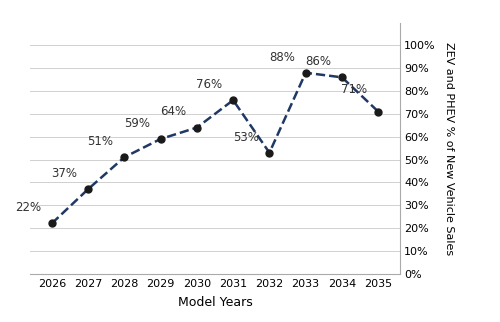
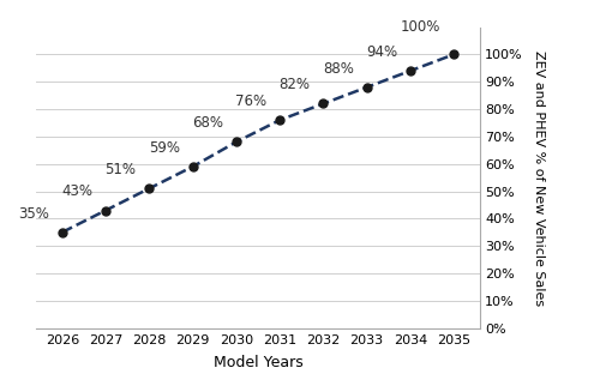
2026: 22% -> 35%
2027: 37% -> 43%
2030: 64% -> 68%
2032: 53% -> 82%
2034: 86% -> 94%
2035: 71% -> 100%
